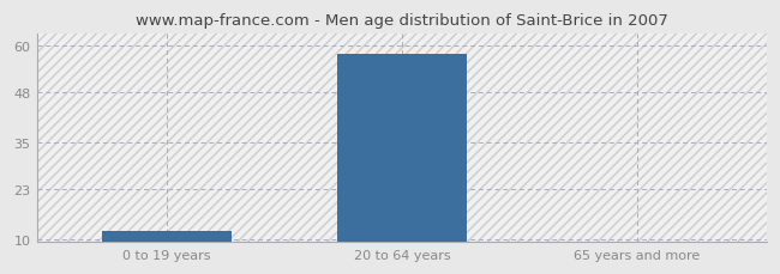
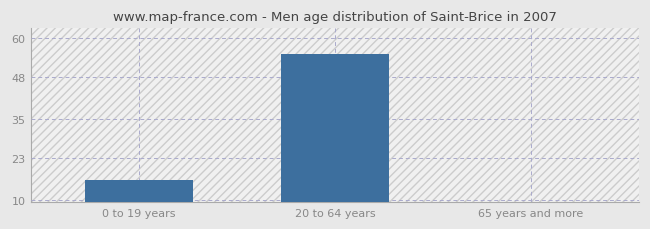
0 to 19 years: 12 -> 16
20 to 64 years: 58 -> 55
